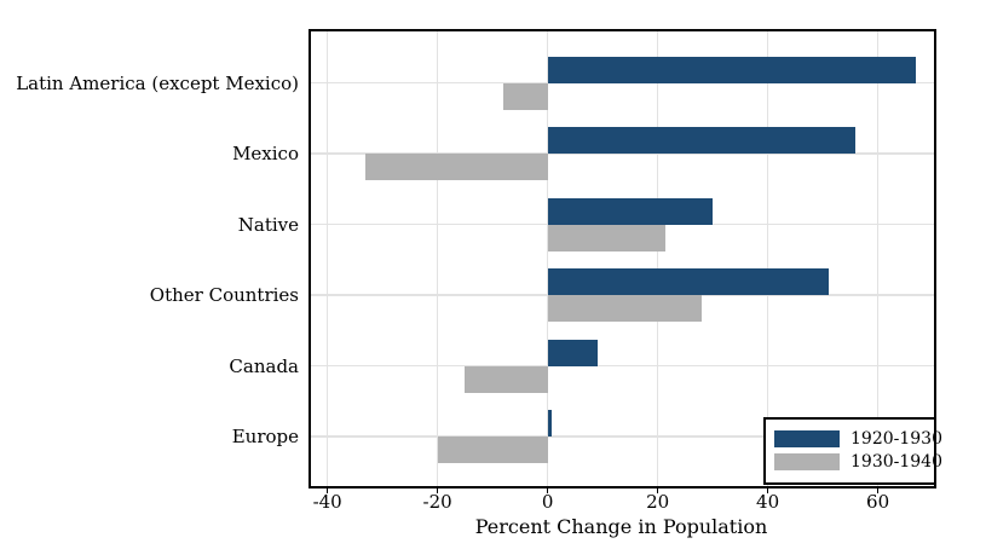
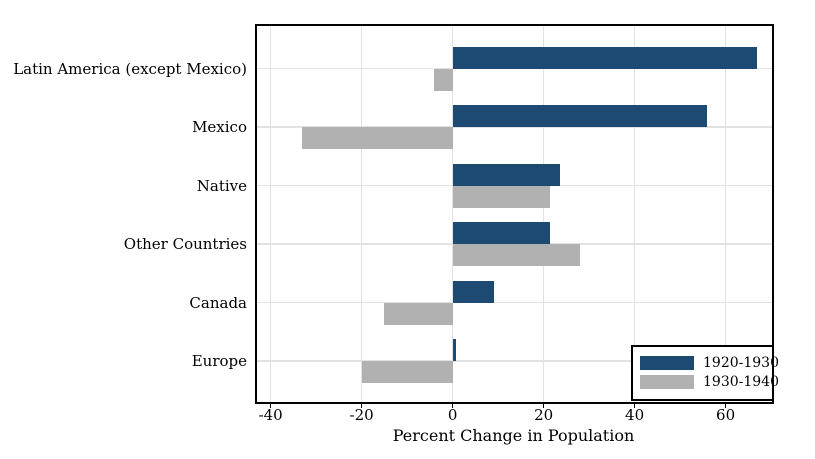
1930-1940/Latin America (except Mexico): -8 -> -4
1920-1930/Native: 30 -> 24
1920-1930/Other Countries: 51 -> 22
